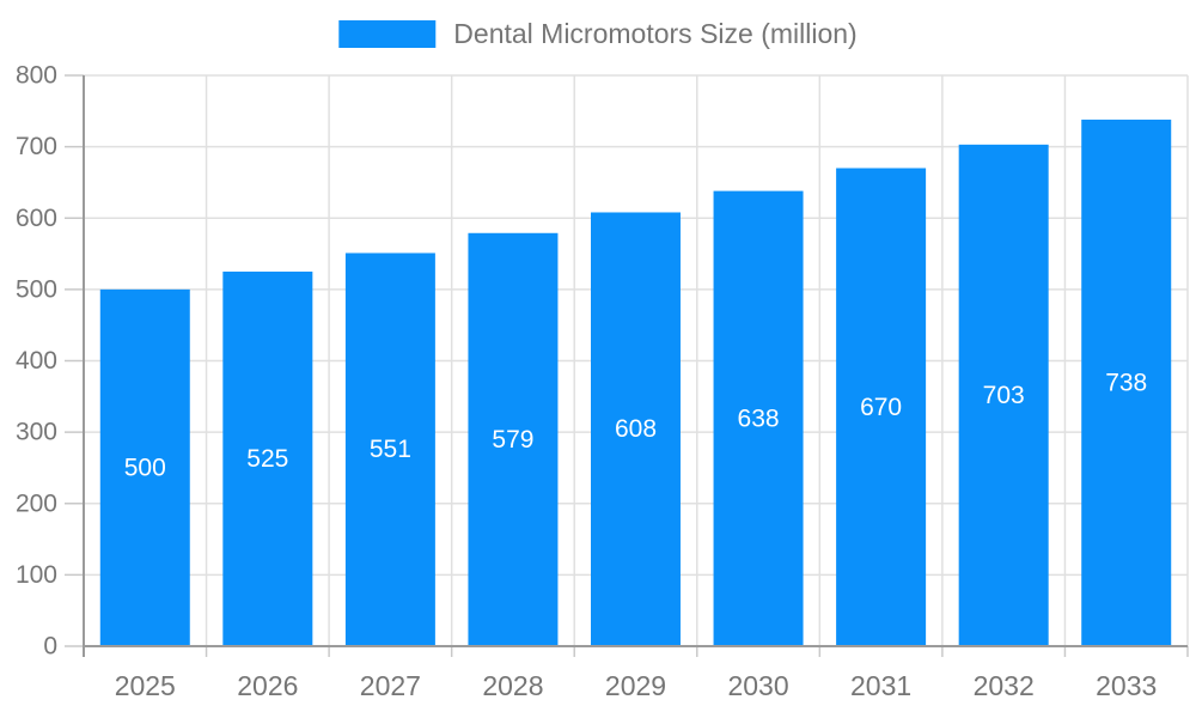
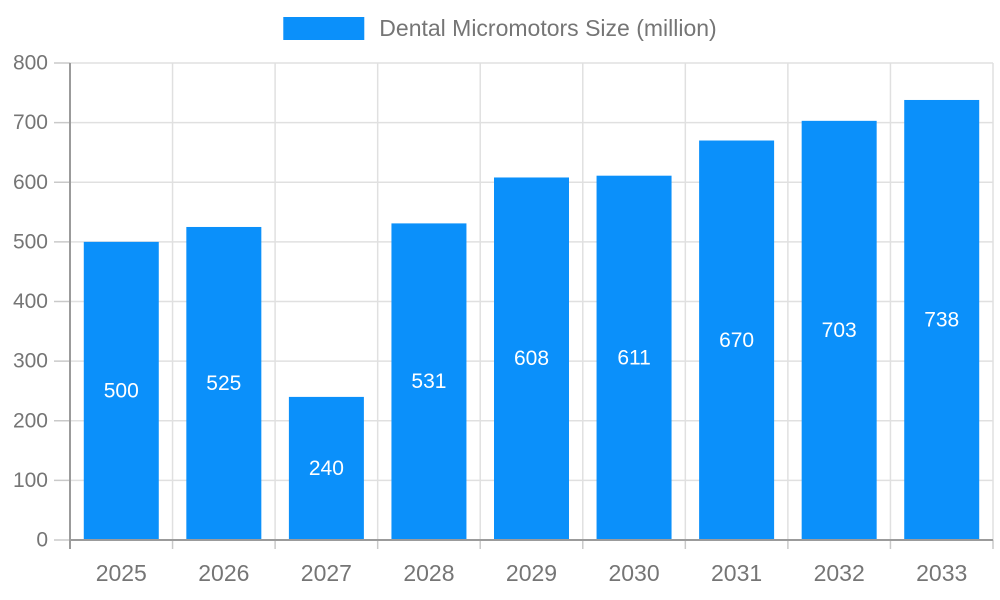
2027: 551 -> 240
2028: 579 -> 531
2030: 638 -> 611
